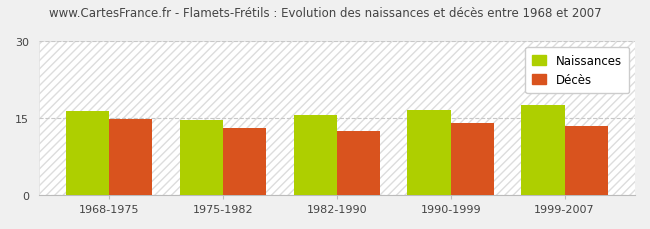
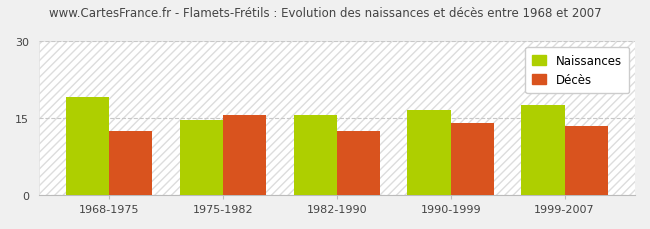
Naissances/1968-1975: 16.4 -> 19.0
Décès/1968-1975: 14.8 -> 12.5
Décès/1975-1982: 13.0 -> 15.5
